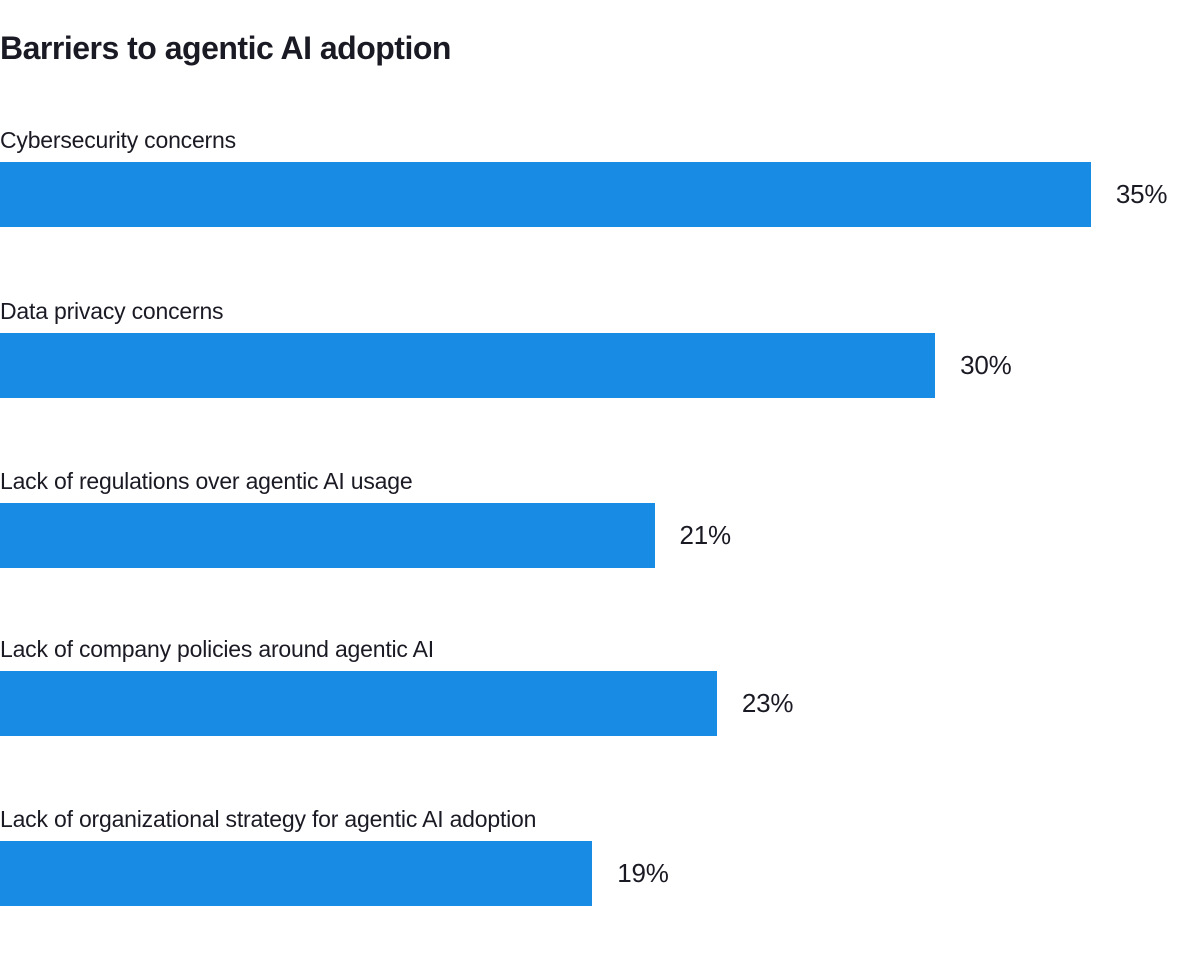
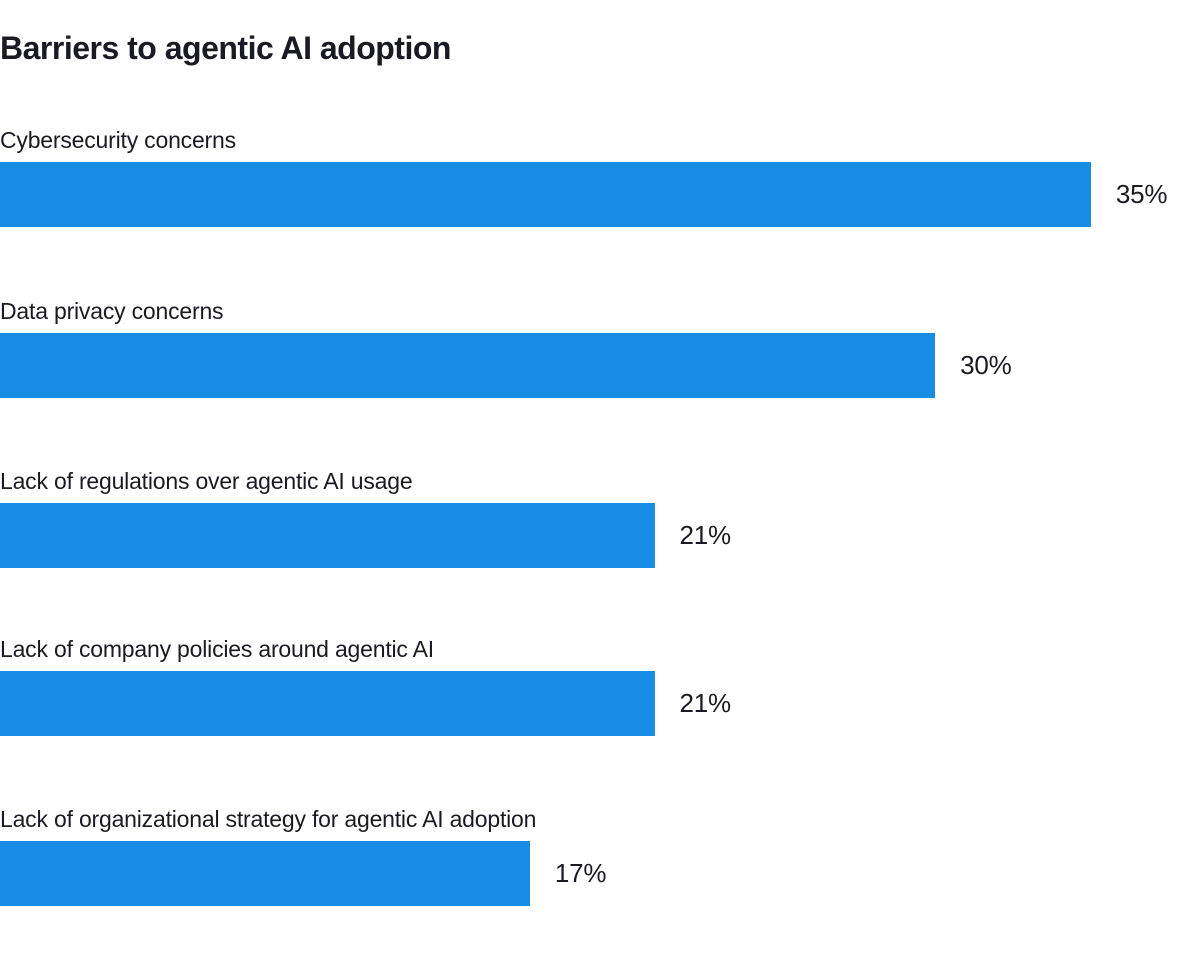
Lack of company policies around agentic AI: 23% -> 21%
Lack of organizational strategy for agentic AI adoption: 19% -> 17%
